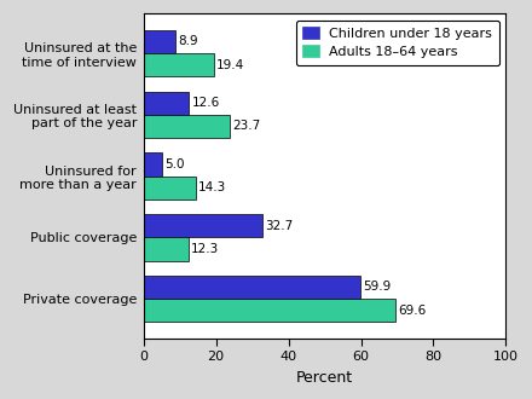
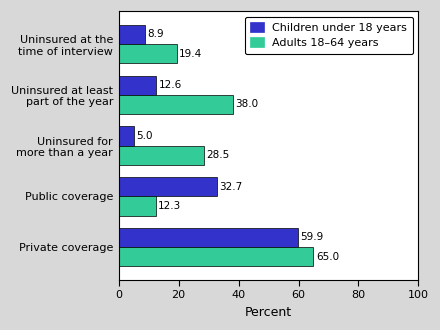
Adults 18–64 years/Uninsured at least part of the year: 23.7 -> 38.0
Adults 18–64 years/Uninsured for more than a year: 14.3 -> 28.5
Adults 18–64 years/Private coverage: 69.6 -> 65.0
